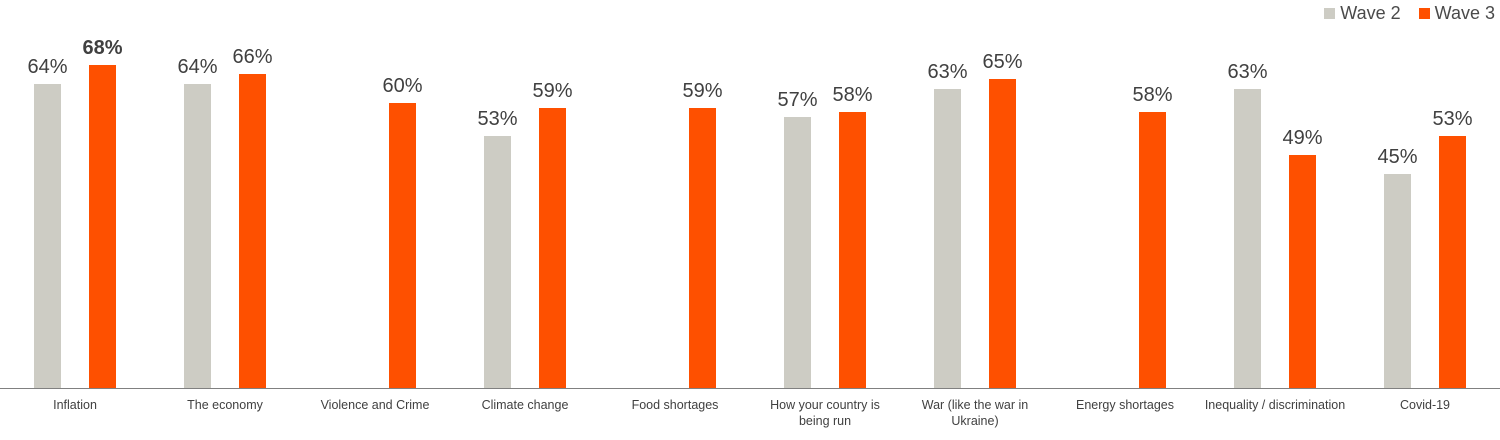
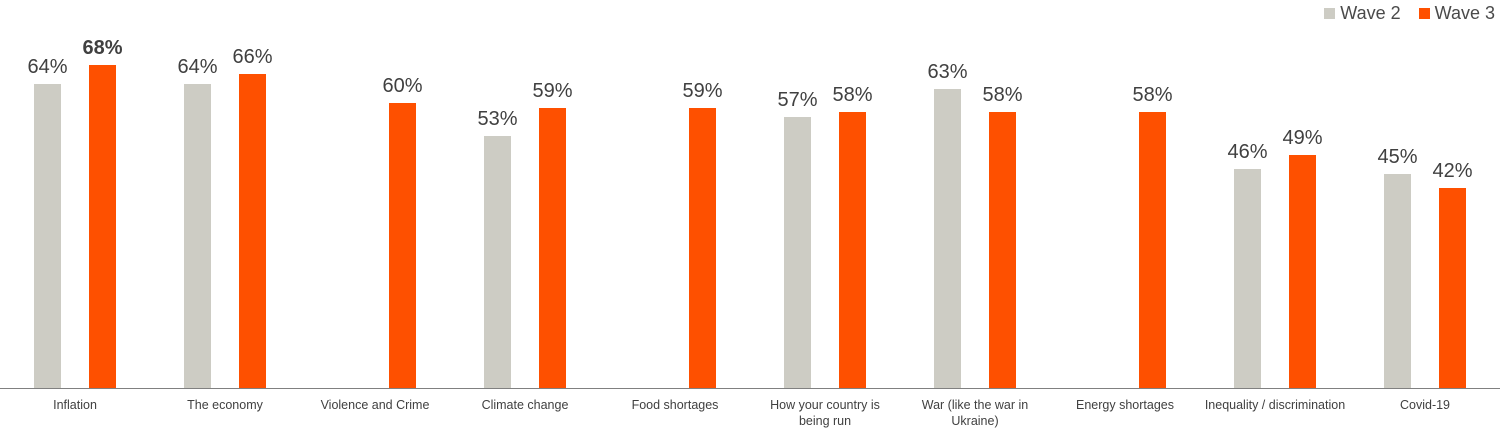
Wave 3/War (like the war in Ukraine): 65% -> 58%
Wave 2/Inequality / discrimination: 63% -> 46%
Wave 3/Covid-19: 53% -> 42%
